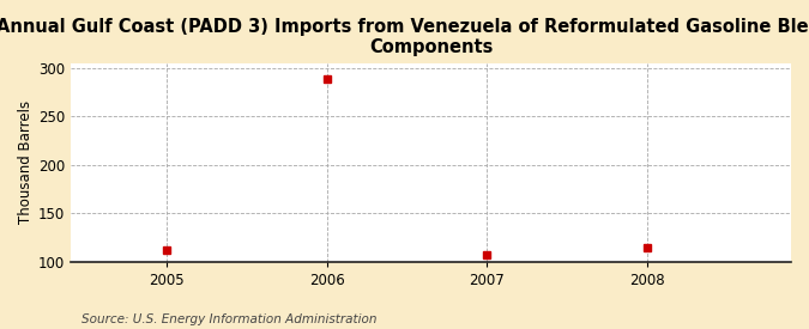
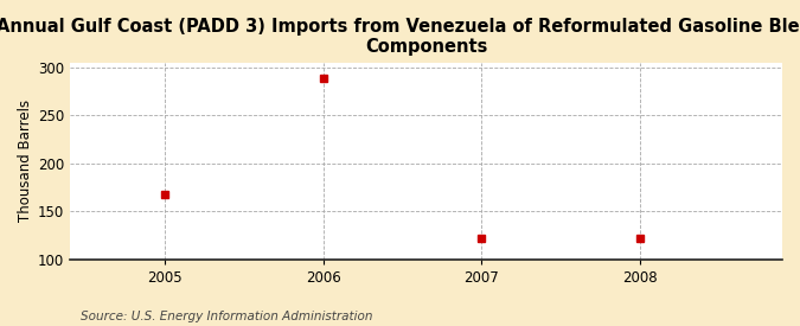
2005: 112 -> 168
2007: 107 -> 122
2008: 114 -> 122
